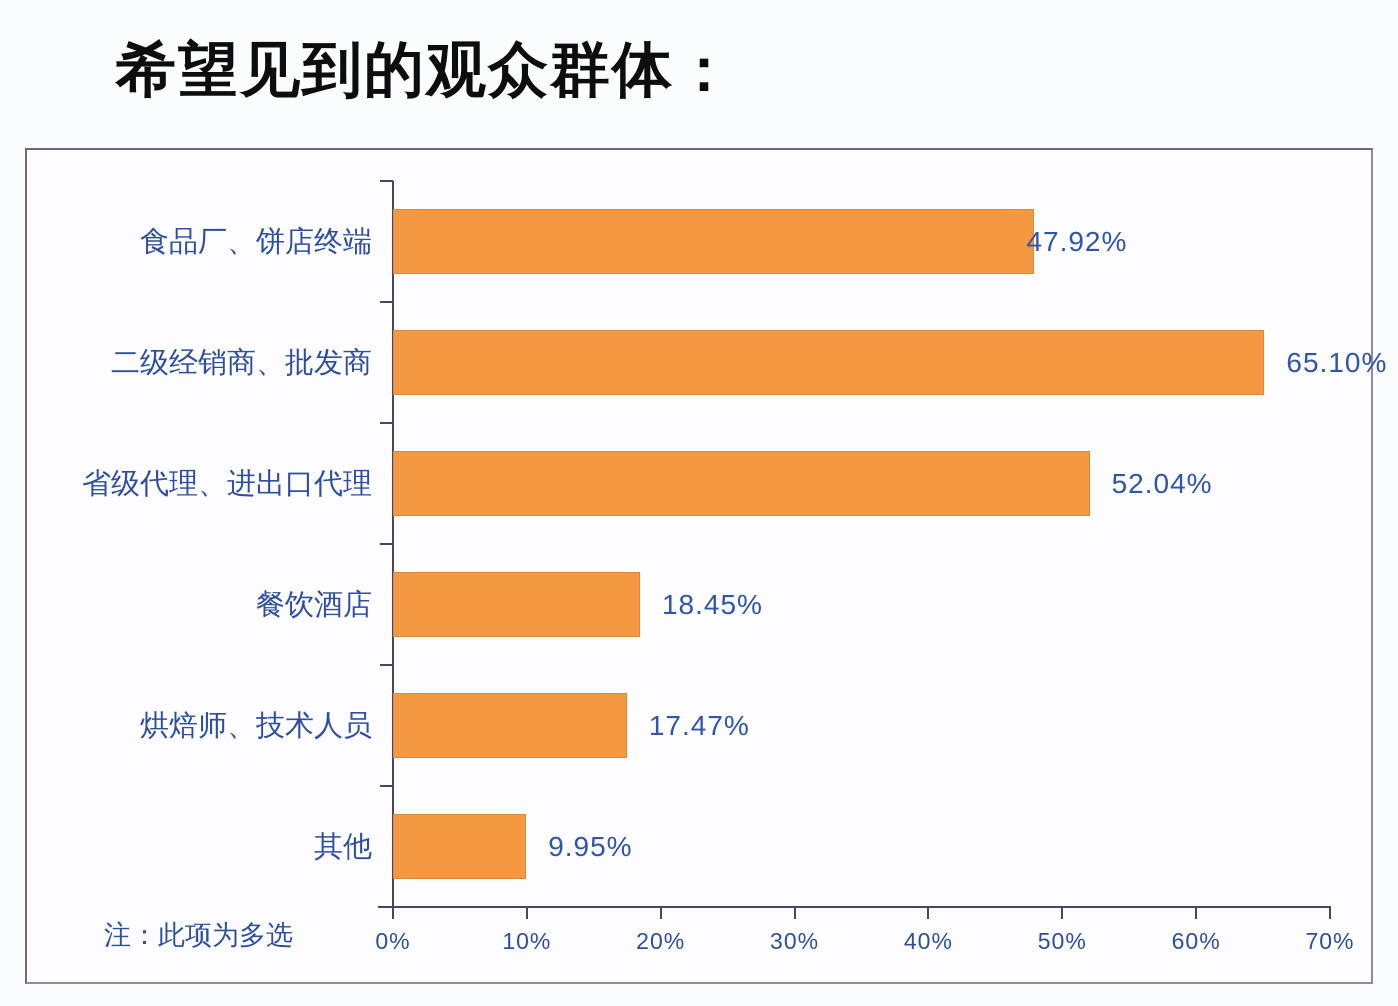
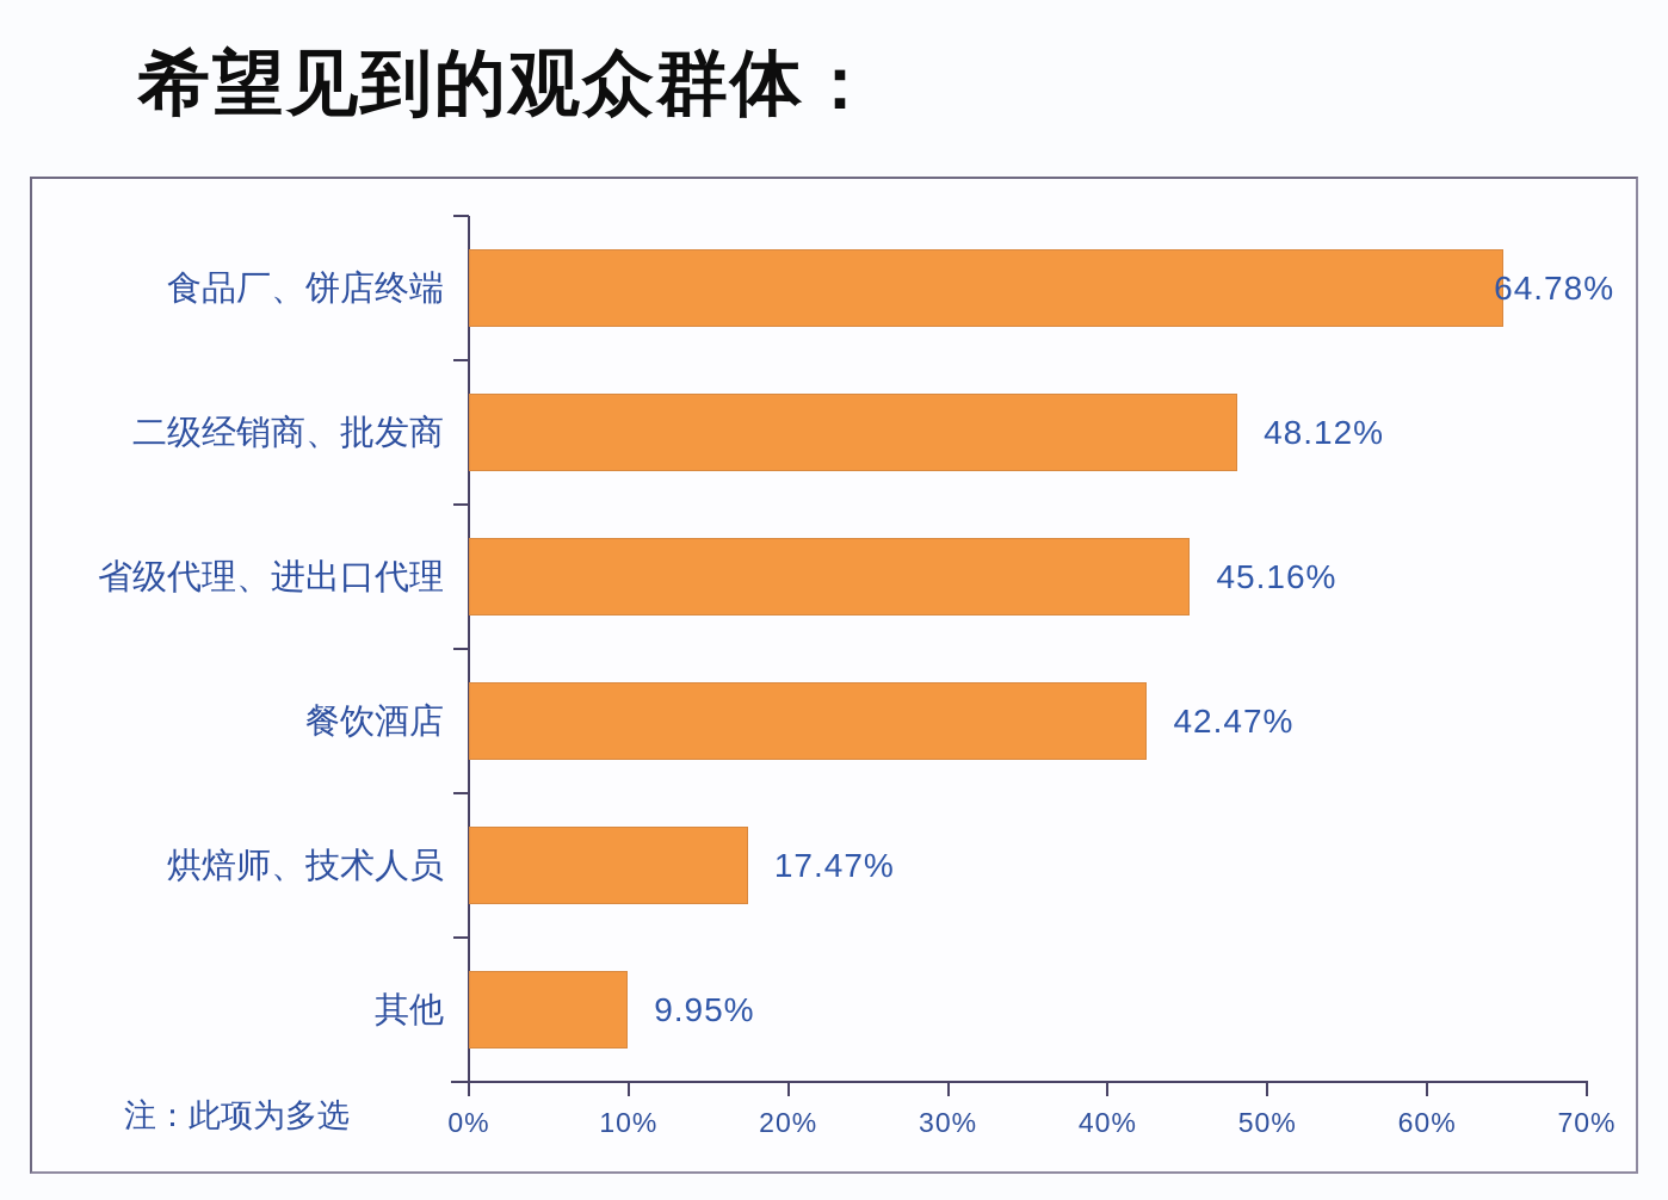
食品厂、饼店终端: 47.92% -> 64.78%
二级经销商、批发商: 65.10% -> 48.12%
省级代理、进出口代理: 52.04% -> 45.16%
餐饮酒店: 18.45% -> 42.47%
